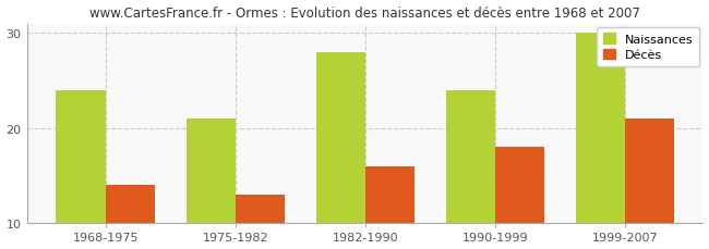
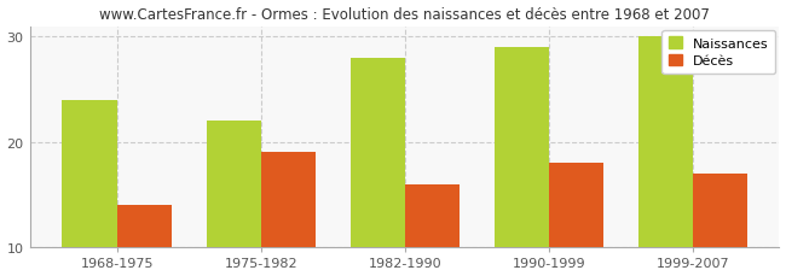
Naissances/1975-1982: 21 -> 22
Décès/1975-1982: 13 -> 19
Naissances/1990-1999: 24 -> 29
Décès/1999-2007: 21 -> 17
